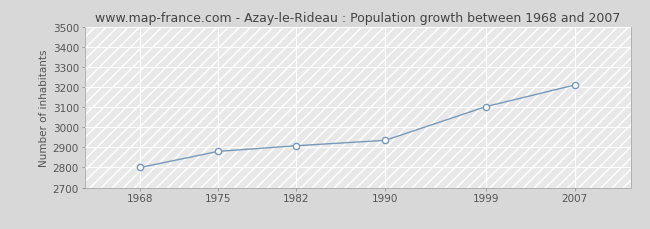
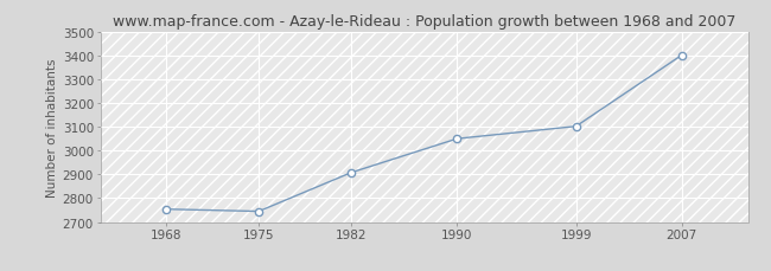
1968: 2800 -> 2754
1975: 2880 -> 2745
1990: 2935 -> 3050
2007: 3210 -> 3401
